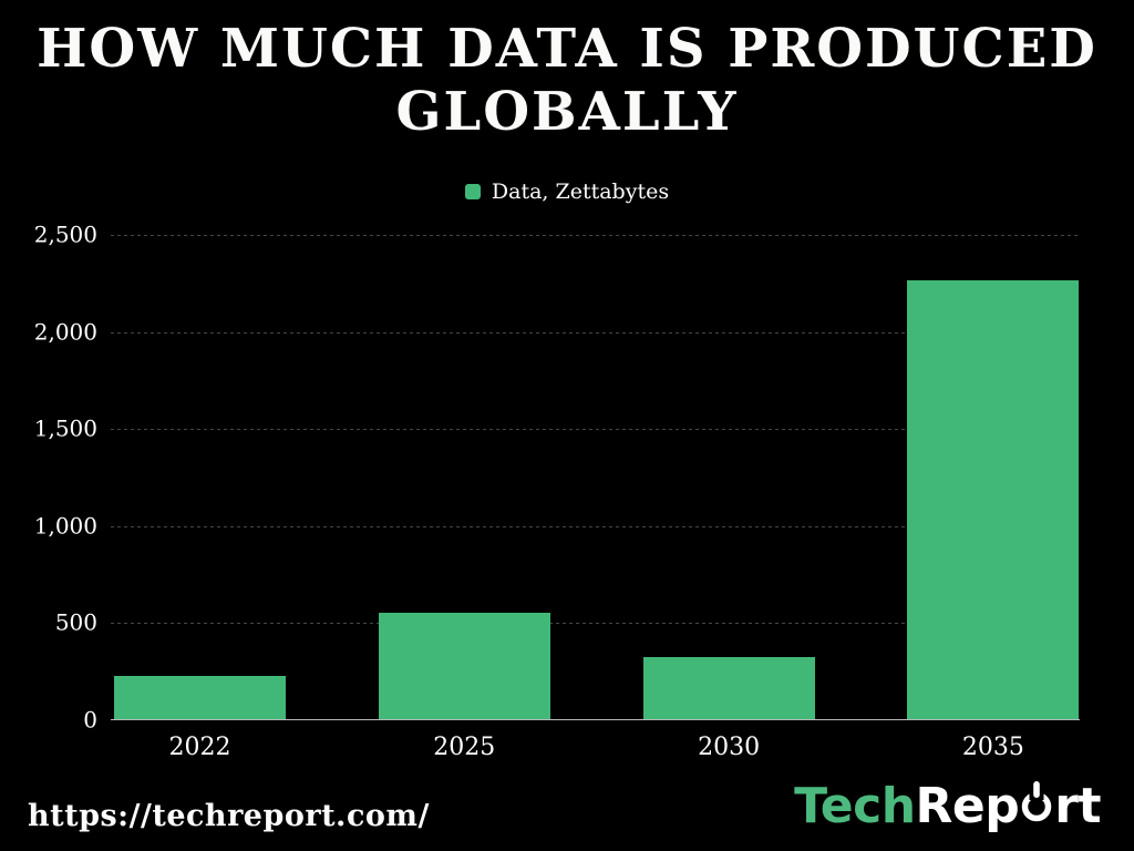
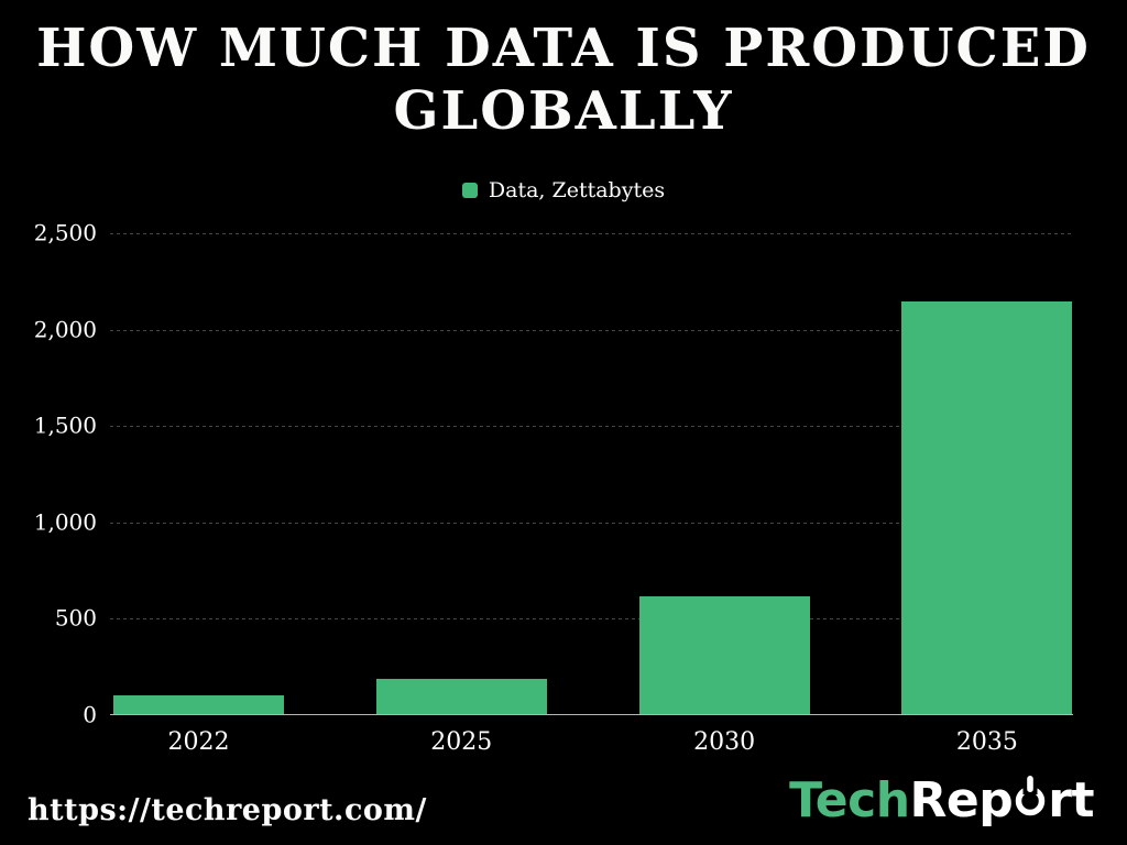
2022: 220 -> 100
2025: 550 -> 180
2030: 320 -> 610
2035: 2260 -> 2140
